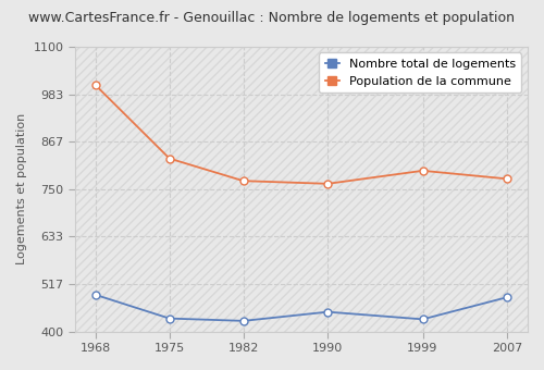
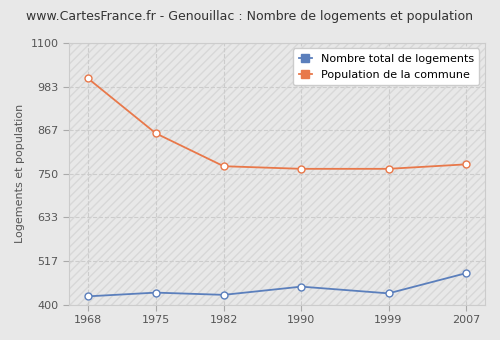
Nombre total de logements/1968: 490 -> 422
Population de la commune/1975: 825 -> 858
Population de la commune/1999: 795 -> 763
